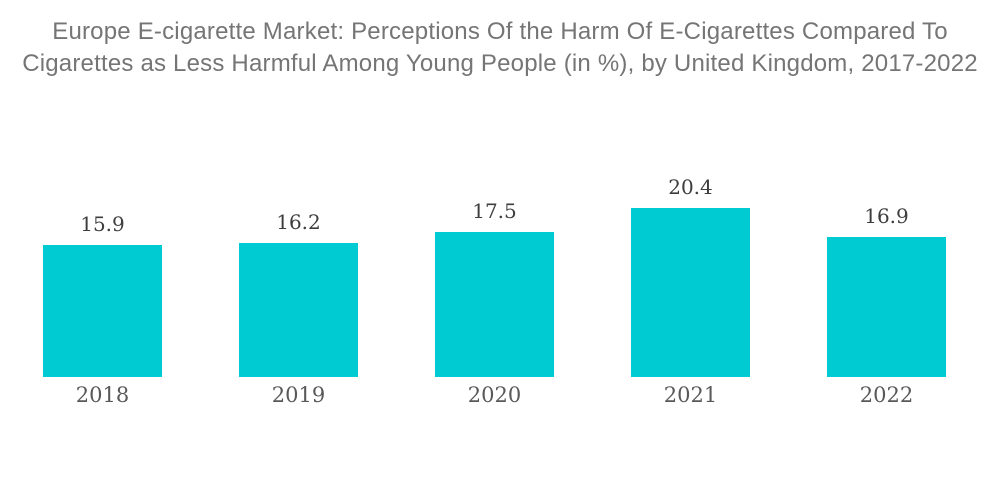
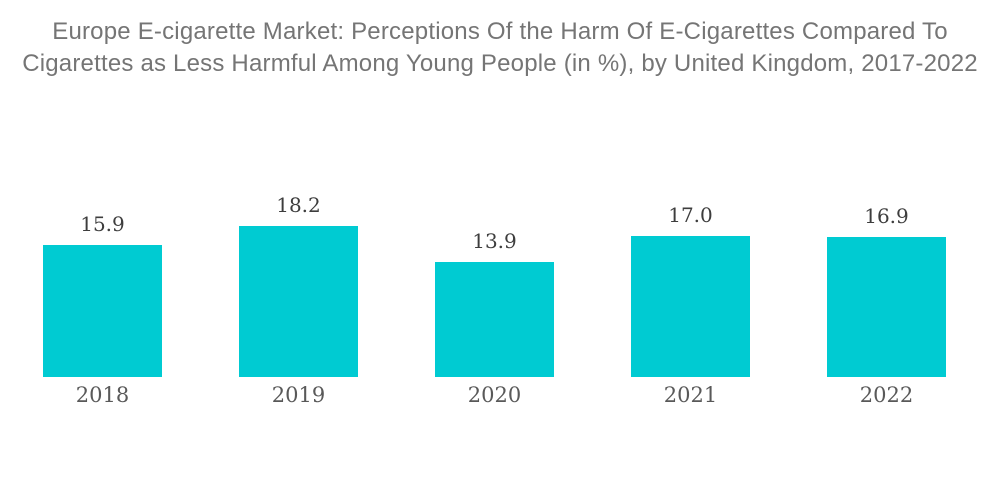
2019: 16.2 -> 18.2
2020: 17.5 -> 13.9
2021: 20.4 -> 17.0
